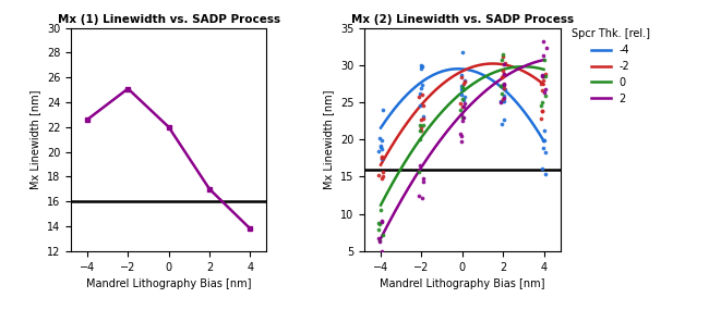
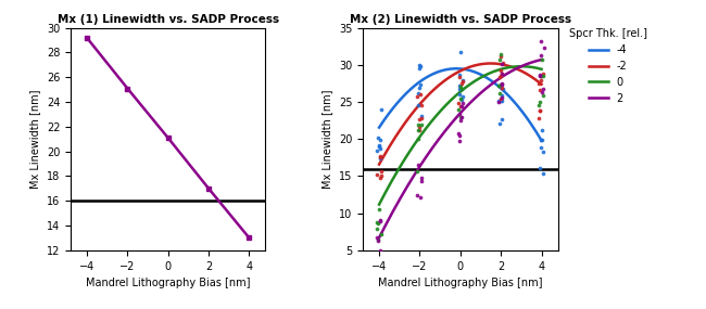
Mx (1) Linewidth vs. SADP Process/−4: 22.6 -> 29.2
Mx (1) Linewidth vs. SADP Process/0: 22.0 -> 21.1
Mx (1) Linewidth vs. SADP Process/4: 13.8 -> 13.0
